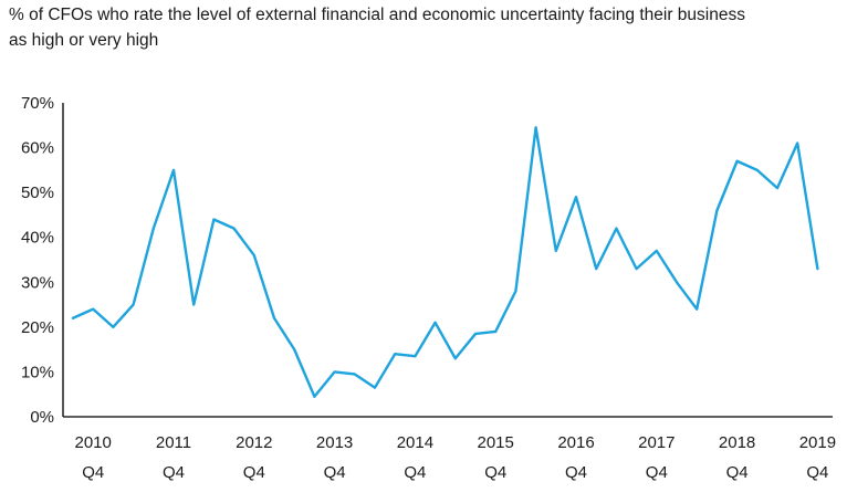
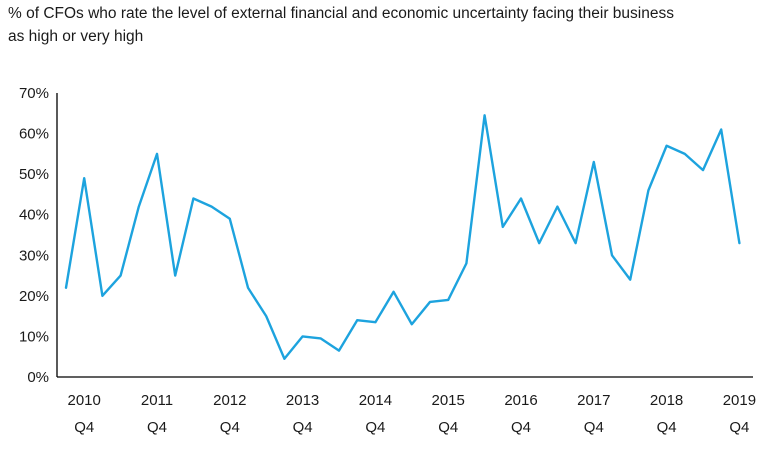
2010 Q4: 24% -> 49%
2012 Q4: 36% -> 39%
2016 Q4: 49% -> 44%
2017 Q4: 37% -> 53%
